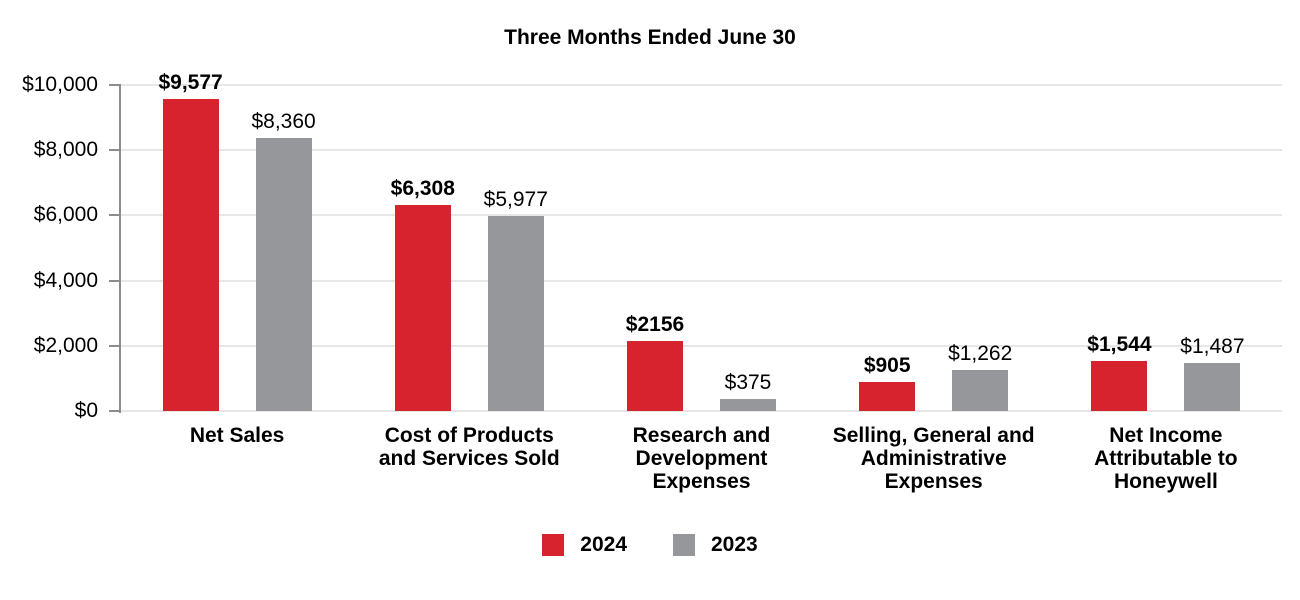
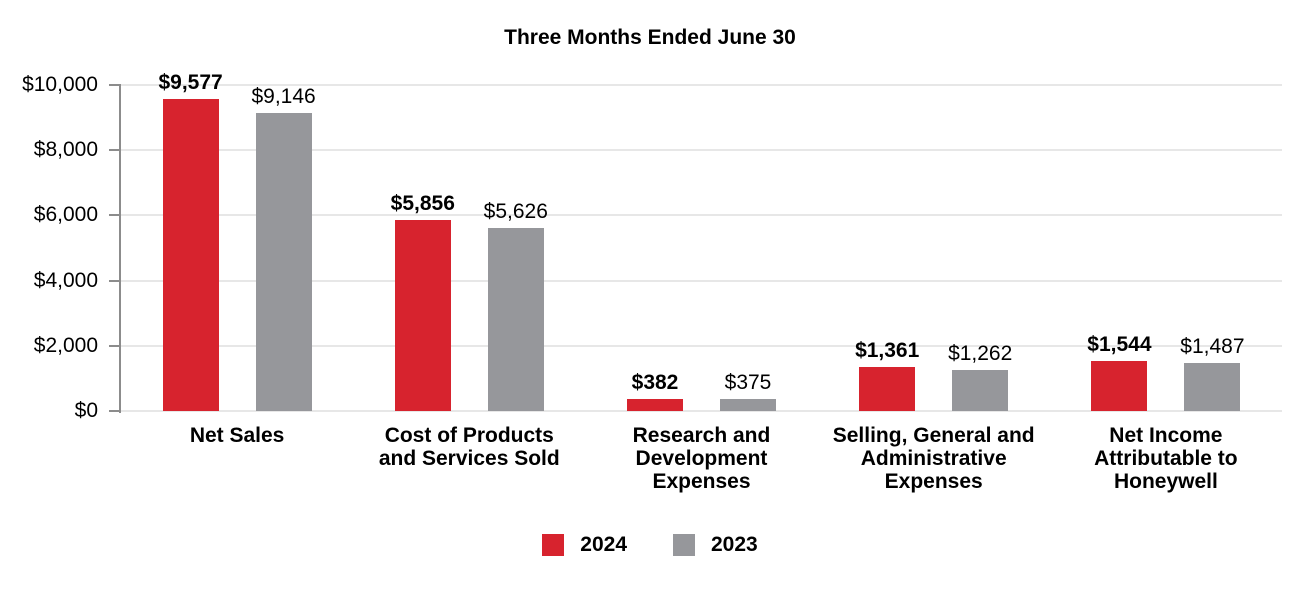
2023/Net Sales: $8,360 -> $9,146
2024/Cost of Products and Services Sold: $6,308 -> $5,856
2023/Cost of Products and Services Sold: $5,977 -> $5,626
2024/Research and Development Expenses: $2156 -> $382
2024/Selling, General and Administrative Expenses: $905 -> $1,361
